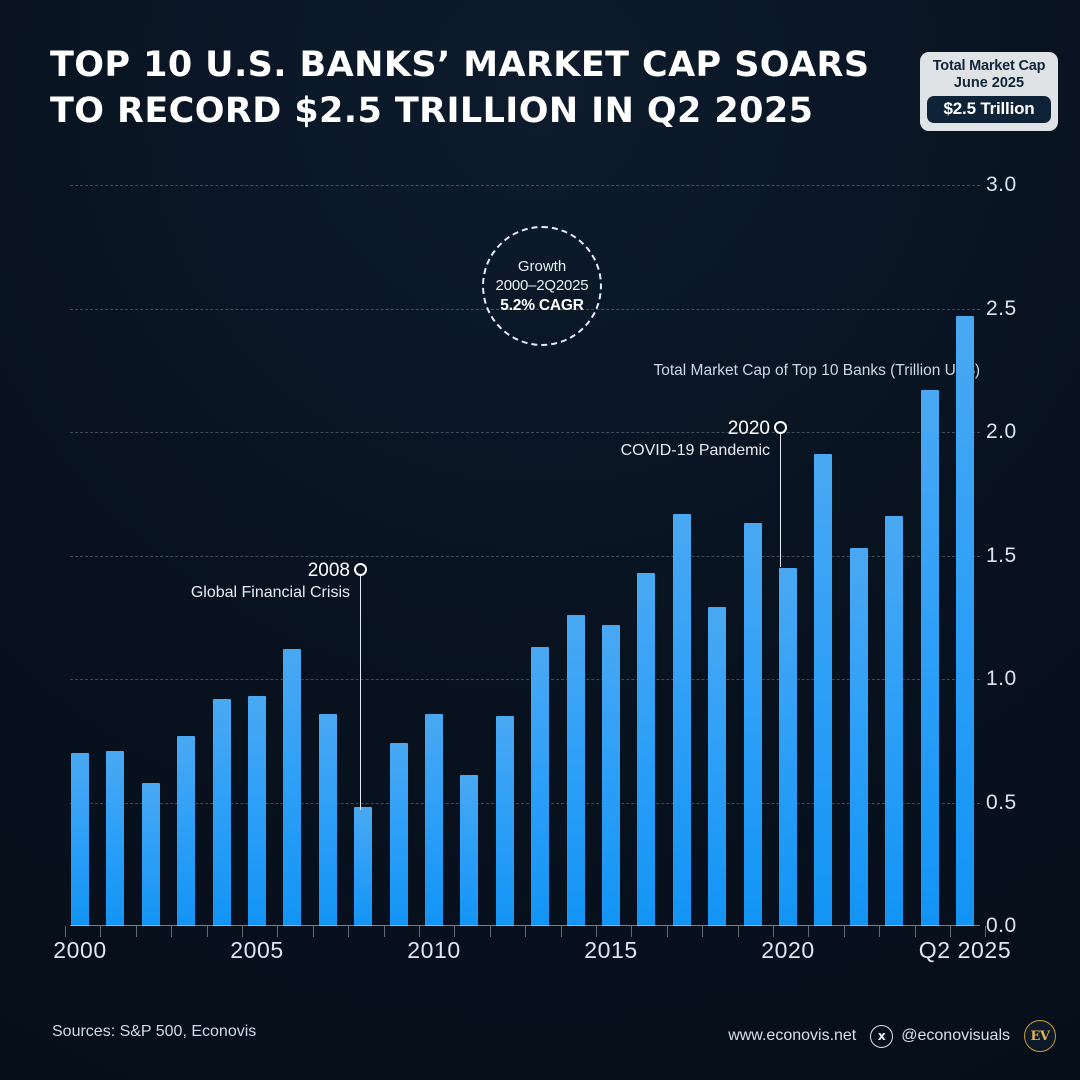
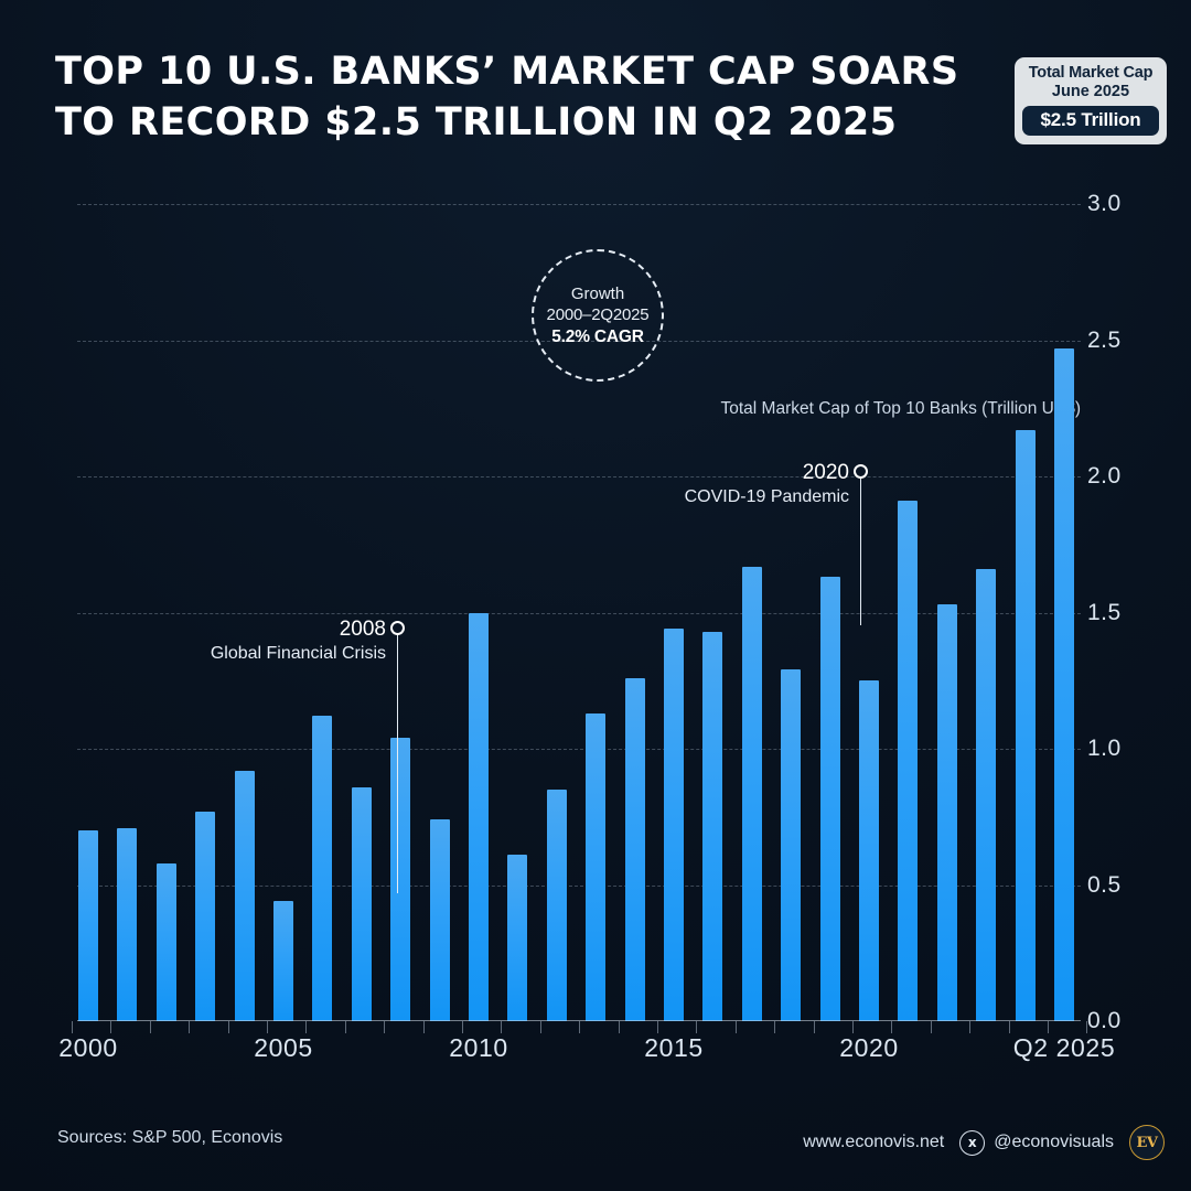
2005: 0.93 -> 0.44
2008: 0.48 -> 1.04
2010: 0.86 -> 1.50
2015: 1.22 -> 1.44
2020: 1.45 -> 1.25
